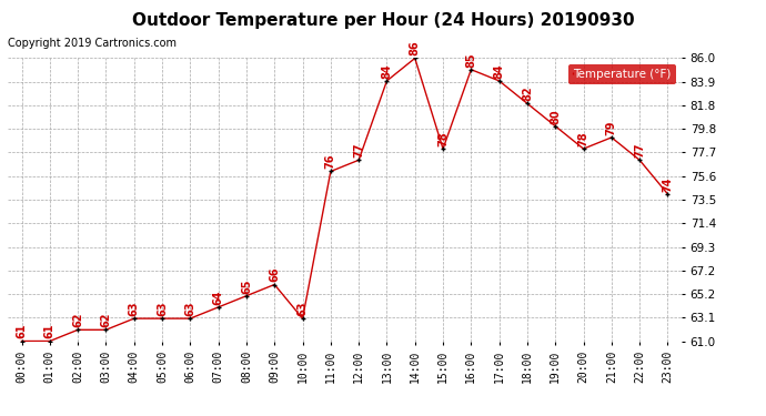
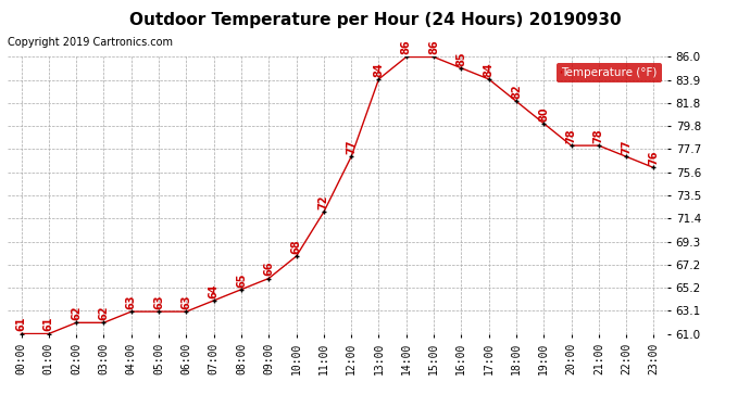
10:00: 63 -> 68
11:00: 76 -> 72
15:00: 78 -> 86
21:00: 79 -> 78
23:00: 74 -> 76
